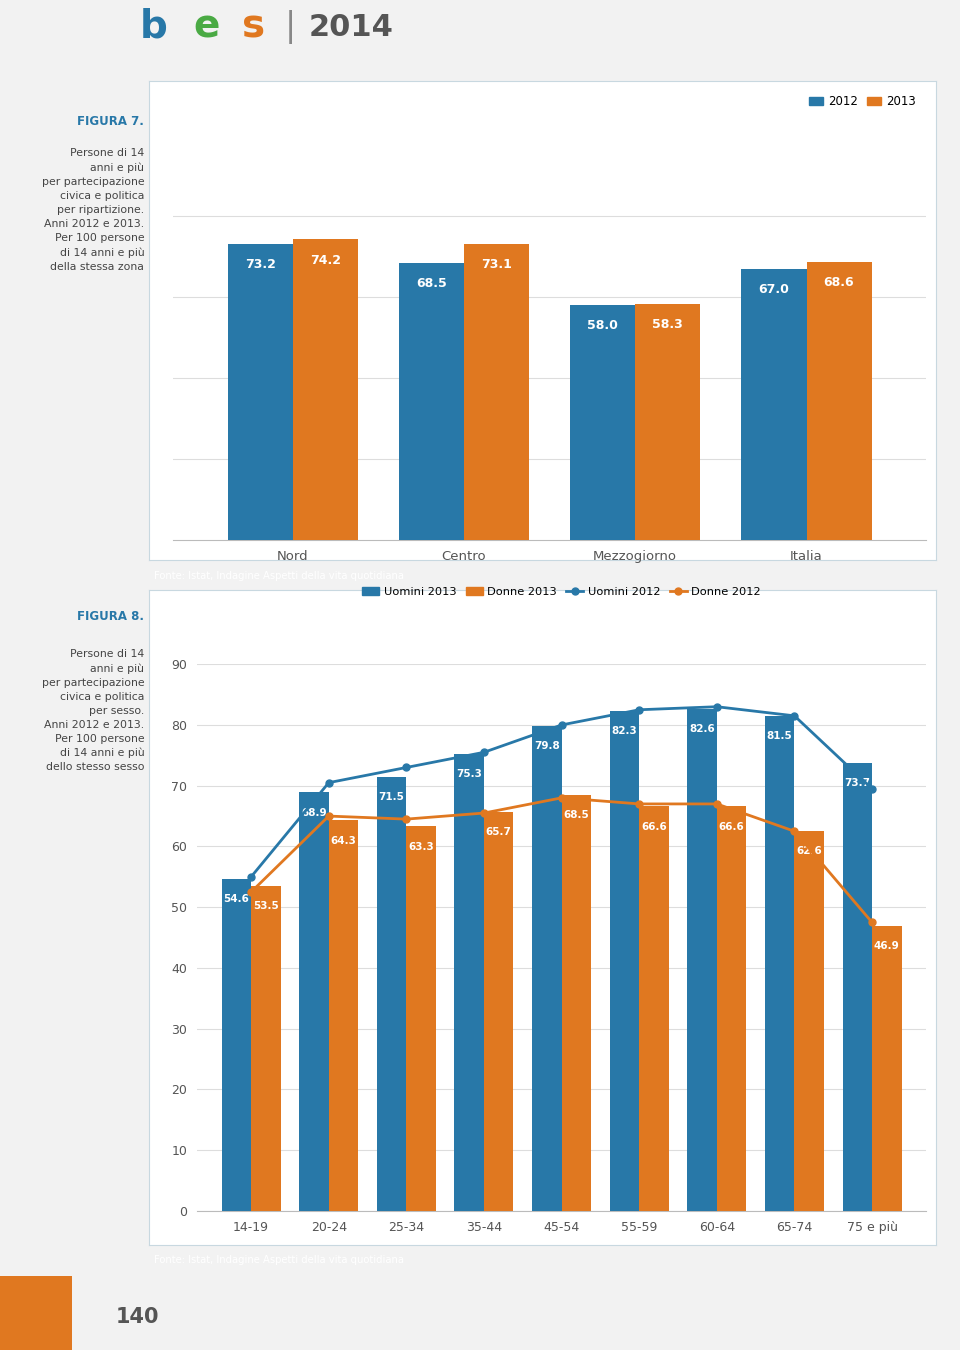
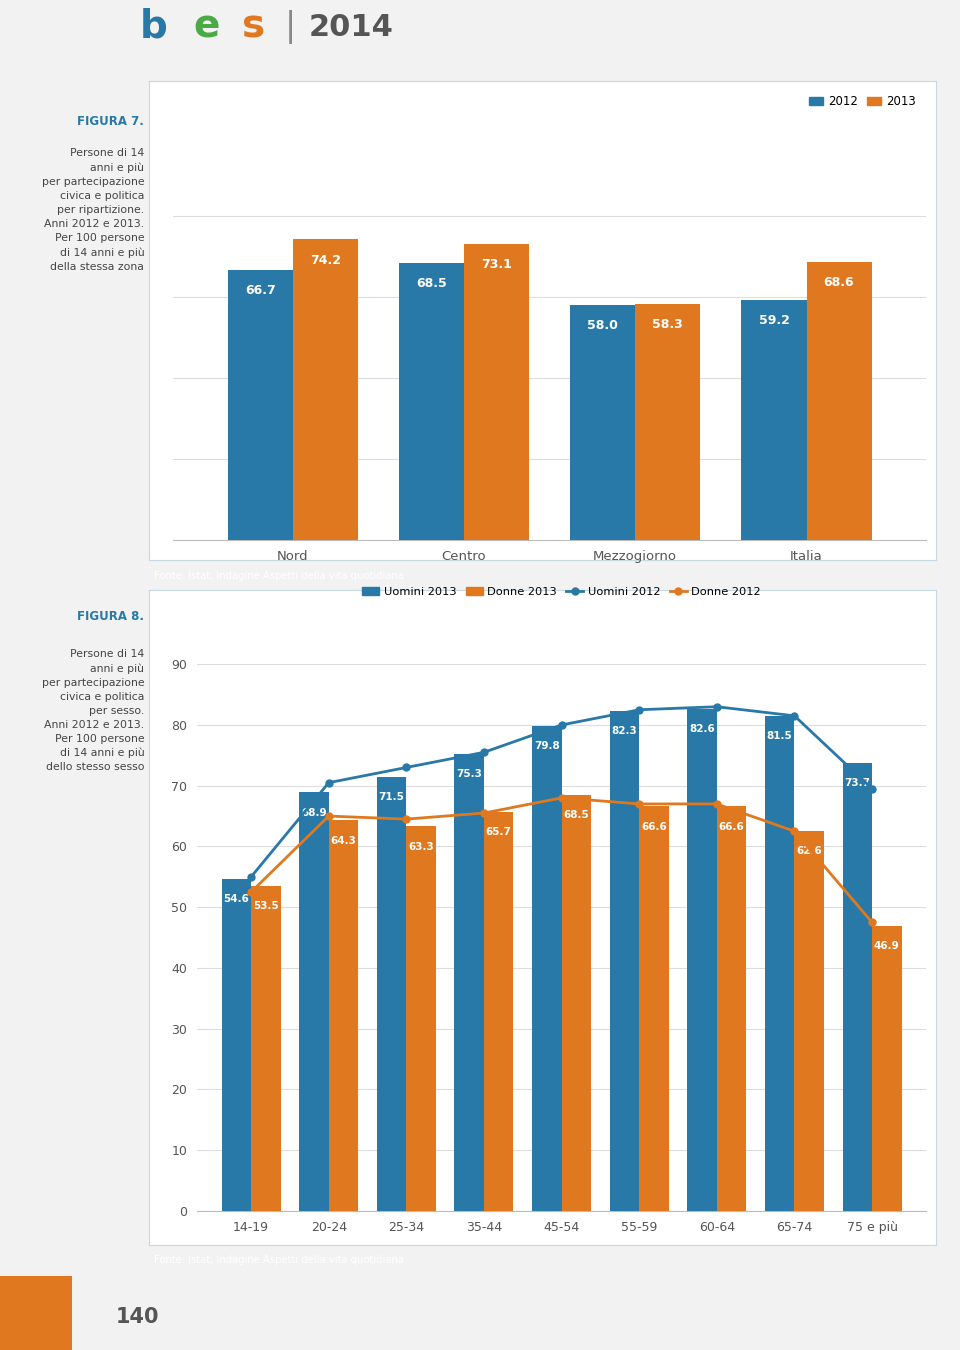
2012/Nord: 73.2 -> 66.7
2012/Italia: 67.0 -> 59.2
